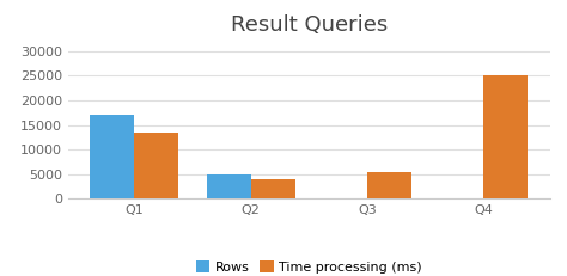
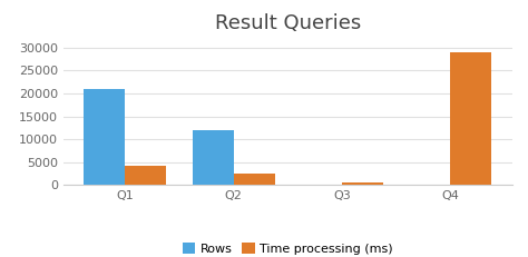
Rows/Q1: 17000 -> 21000
Time processing (ms)/Q1: 13500 -> 4200
Rows/Q2: 5000 -> 12000
Time processing (ms)/Q2: 4000 -> 2500
Time processing (ms)/Q3: 5500 -> 600
Time processing (ms)/Q4: 25000 -> 29000
